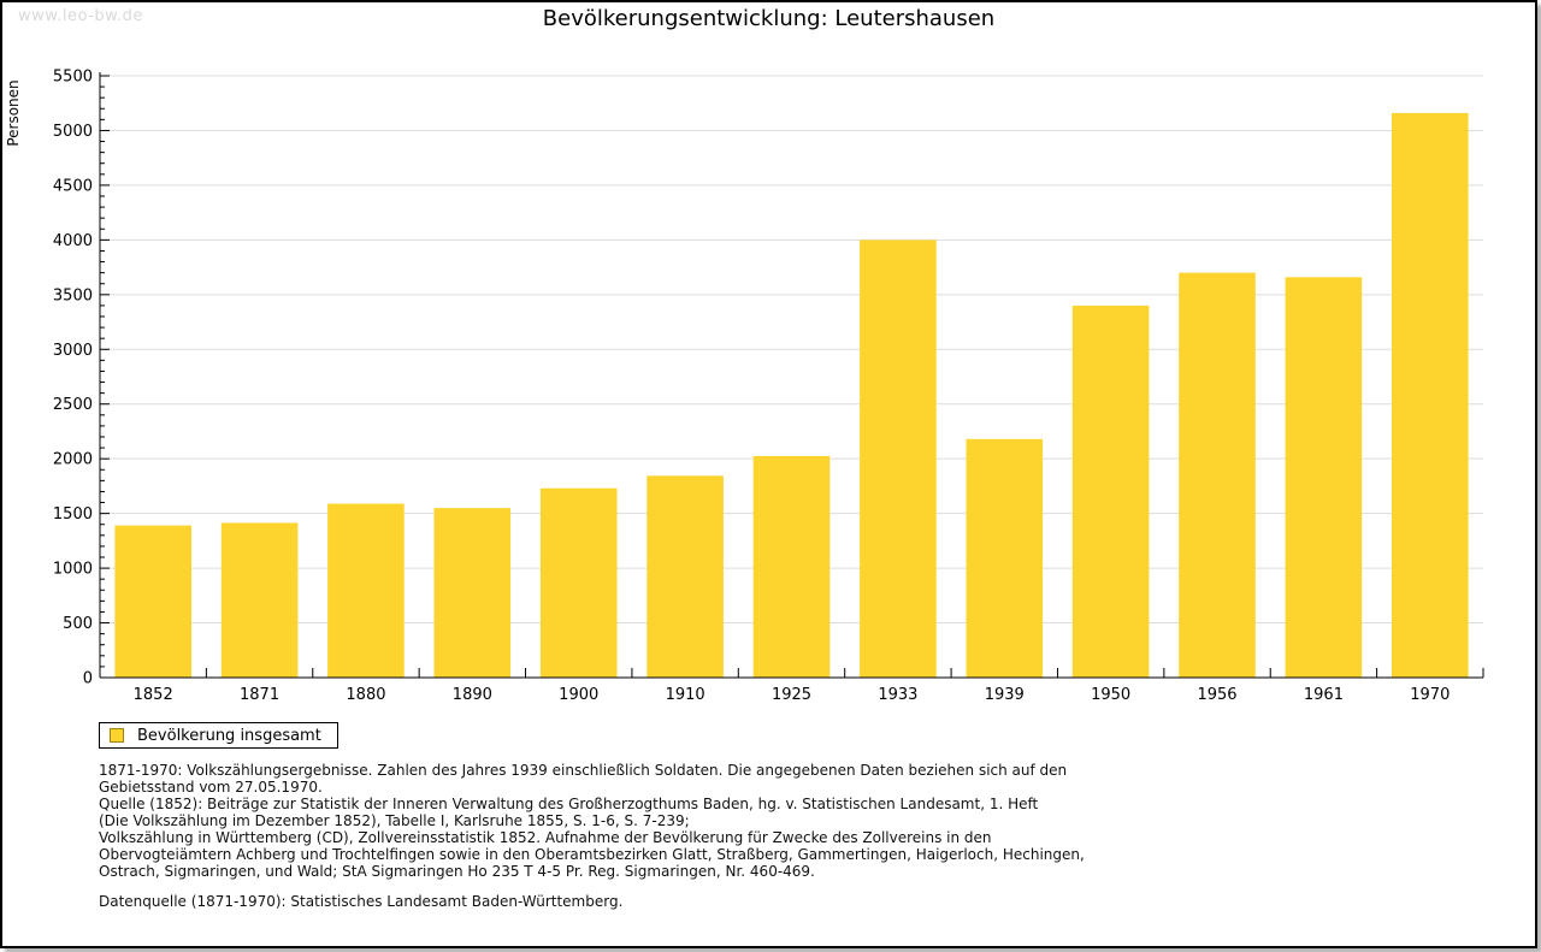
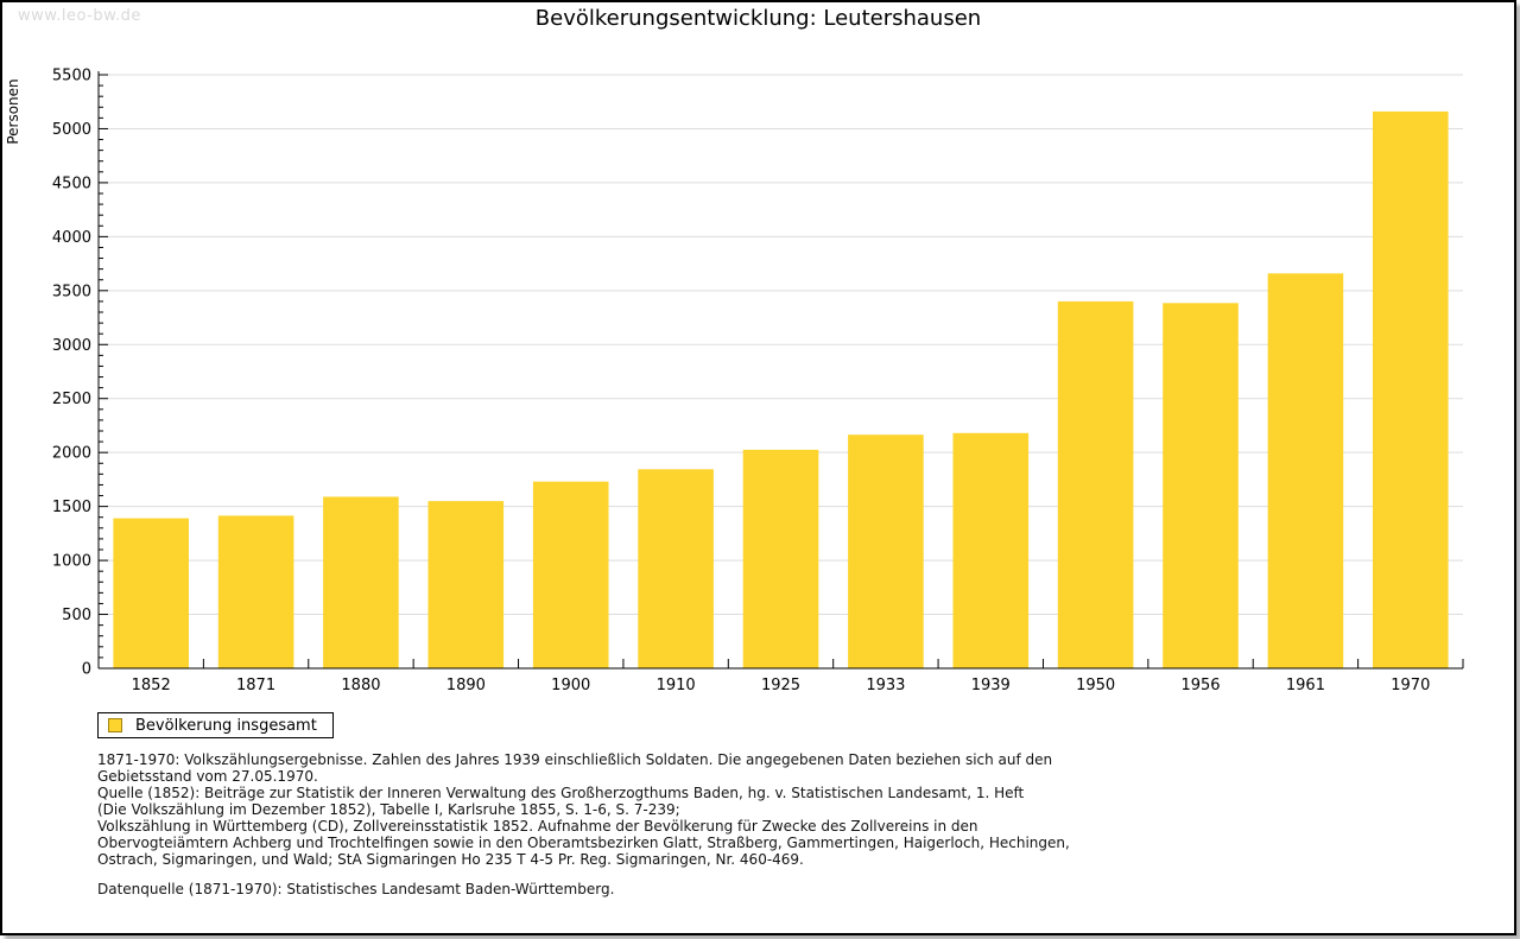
1933: 4000 -> 2200
1956: 3700 -> 3400
